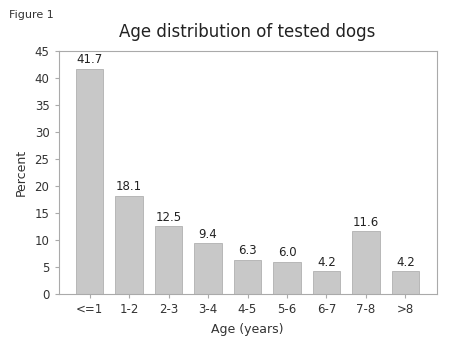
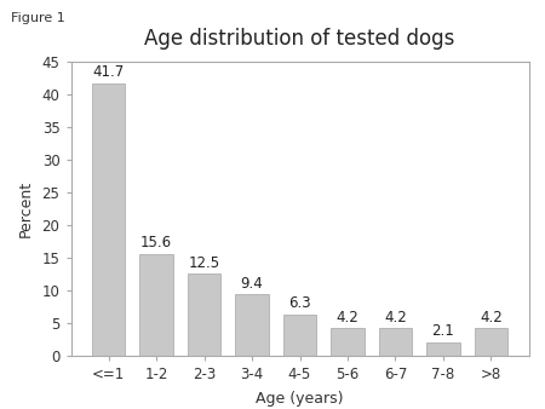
1-2: 18.1 -> 15.6
5-6: 6.0 -> 4.2
7-8: 11.6 -> 2.1
